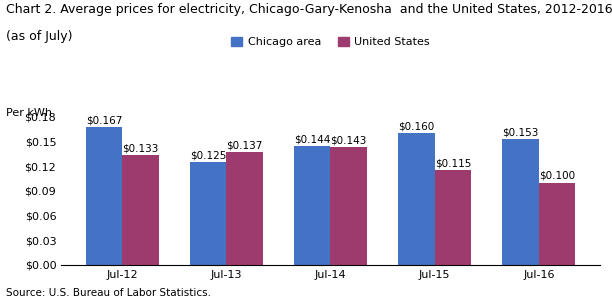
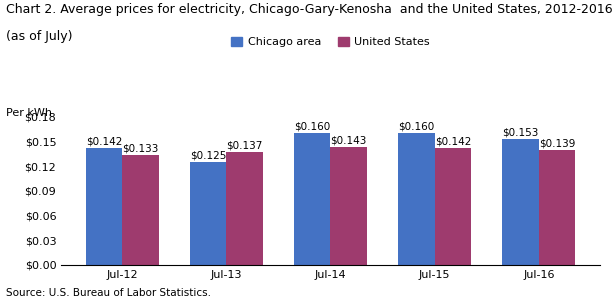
Chicago area/Jul-12: $0.167 -> $0.142
Chicago area/Jul-14: $0.144 -> $0.160
United States/Jul-15: $0.115 -> $0.142
United States/Jul-16: $0.100 -> $0.139
